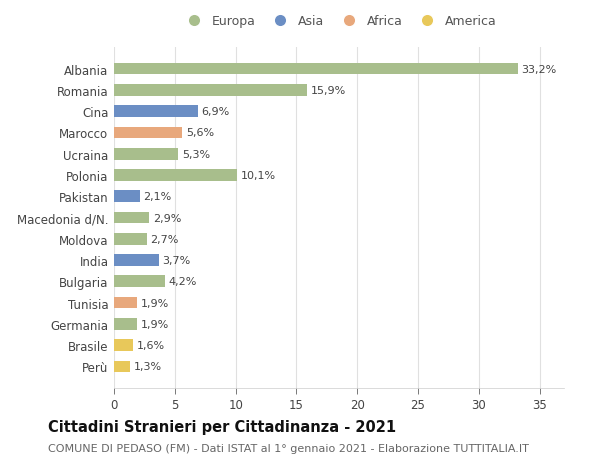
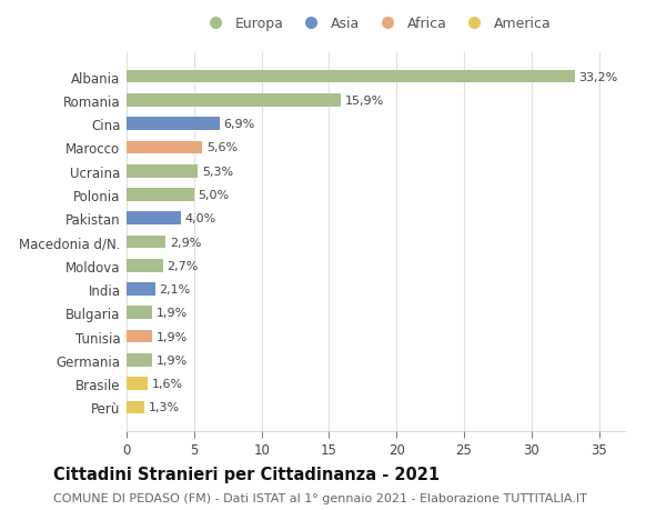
Polonia: 10,1% -> 5,0%
Pakistan: 2,1% -> 4,0%
India: 3,7% -> 2,1%
Bulgaria: 4,2% -> 1,9%
